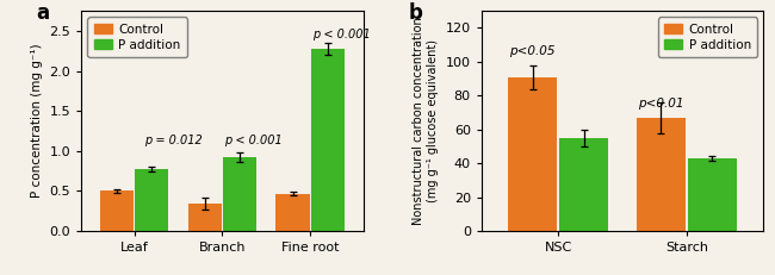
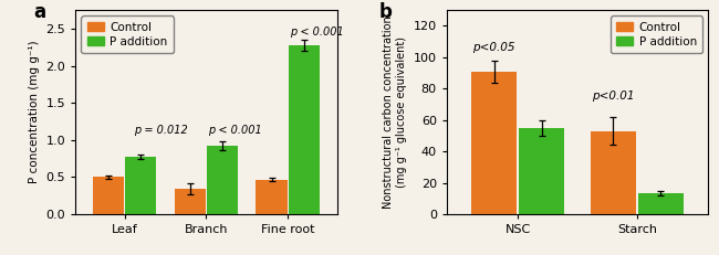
Control/Starch: 67 -> 53
P addition/Starch: 43 -> 14
